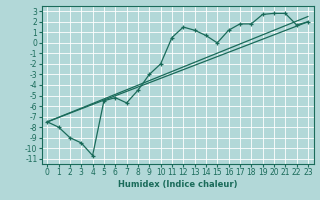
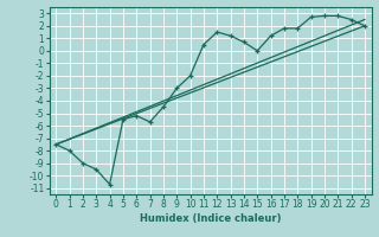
22: 1.7 -> 2.5
